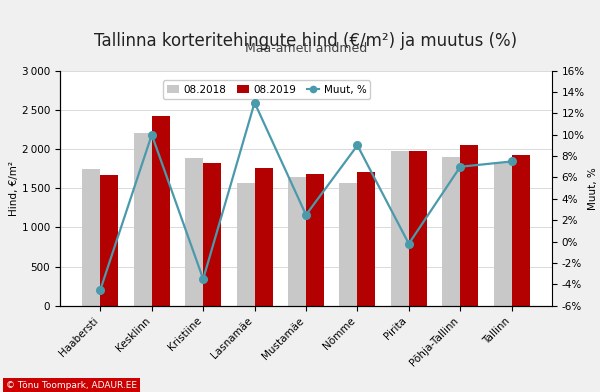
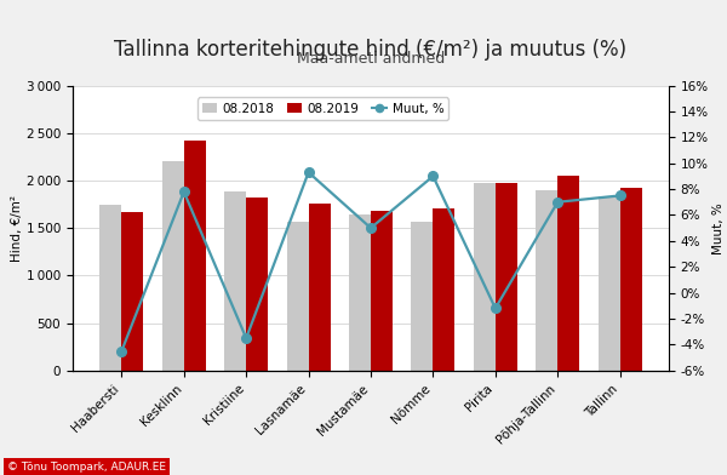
Muut, %/Kesklinn: 10.0% -> 7.8%
Muut, %/Lasnamäe: 13.0% -> 9.3%
Muut, %/Mustamäe: 2.5% -> 5.0%
Muut, %/Pirita: -0.2% -> -1.2%
